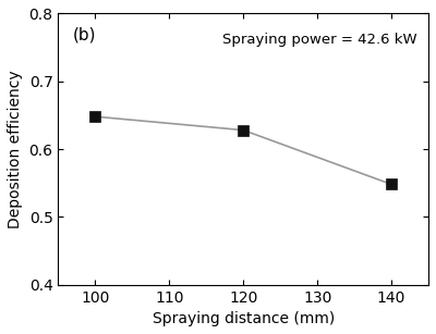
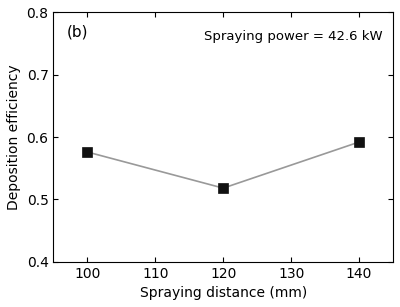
100: 0.648 -> 0.576
120: 0.628 -> 0.518
140: 0.548 -> 0.592
